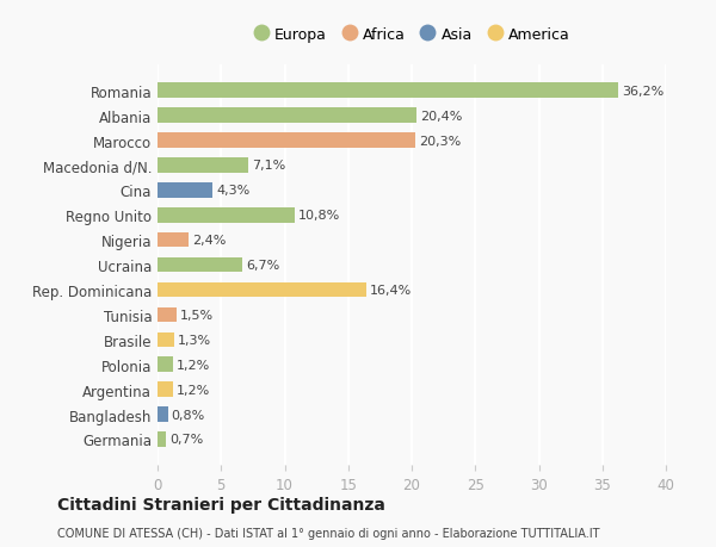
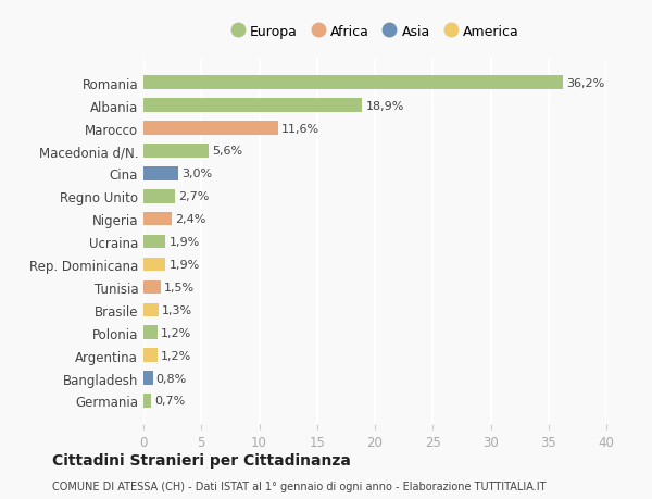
Albania: 20,4% -> 18,9%
Marocco: 20,3% -> 11,6%
Macedonia d/N.: 7,1% -> 5,6%
Cina: 4,3% -> 3,0%
Regno Unito: 10,8% -> 2,7%
Ucraina: 6,7% -> 1,9%
Rep. Dominicana: 16,4% -> 1,9%
